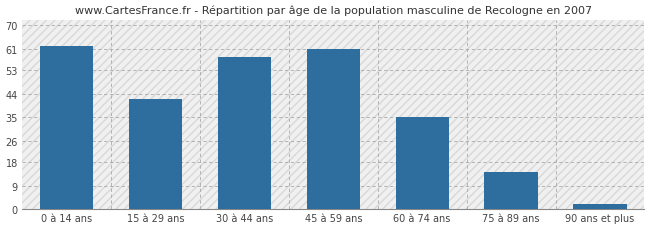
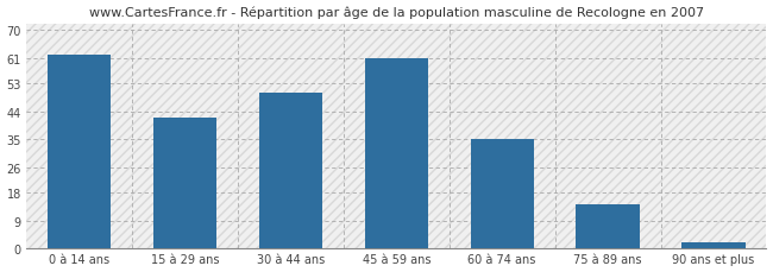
30 à 44 ans: 58 -> 50
